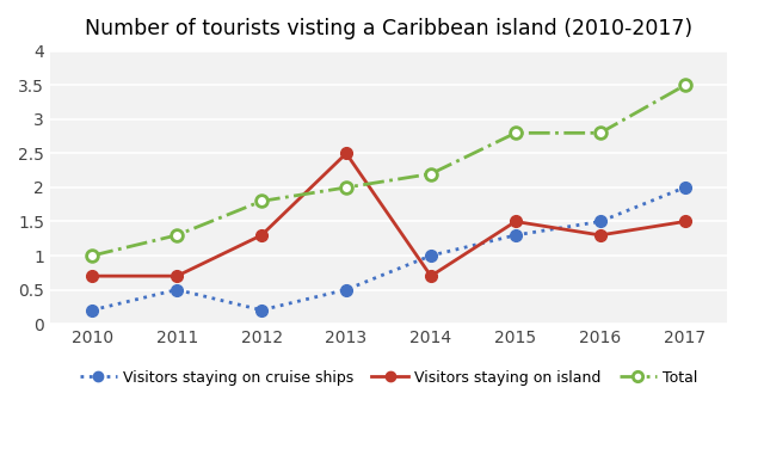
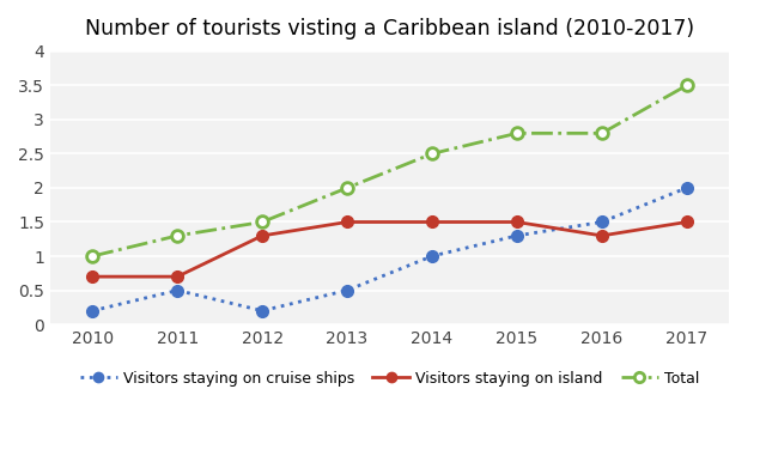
Total/2012: 1.8 -> 1.5
Visitors staying on island/2013: 2.5 -> 1.5
Visitors staying on island/2014: 0.7 -> 1.5
Total/2014: 2.2 -> 2.5
